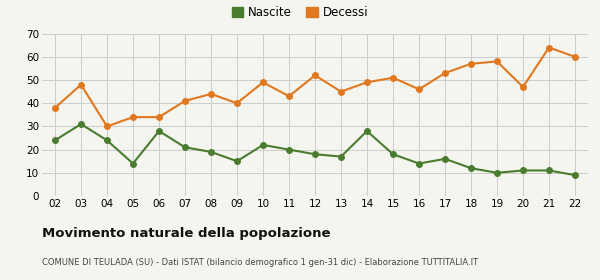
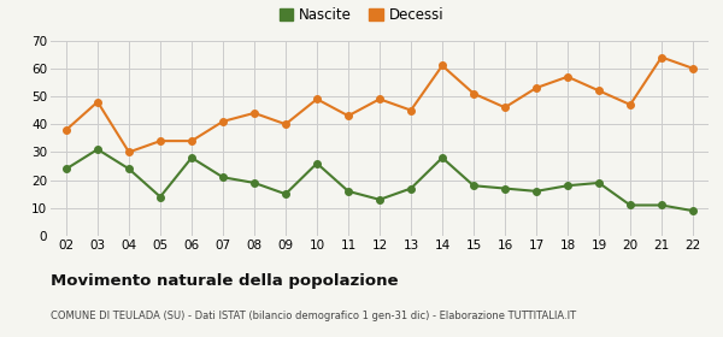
Nascite/10: 22 -> 26
Nascite/11: 20 -> 16
Nascite/12: 18 -> 13
Decessi/12: 52 -> 49
Decessi/14: 49 -> 61
Nascite/16: 14 -> 17
Nascite/18: 12 -> 18
Nascite/19: 10 -> 19
Decessi/19: 58 -> 52
